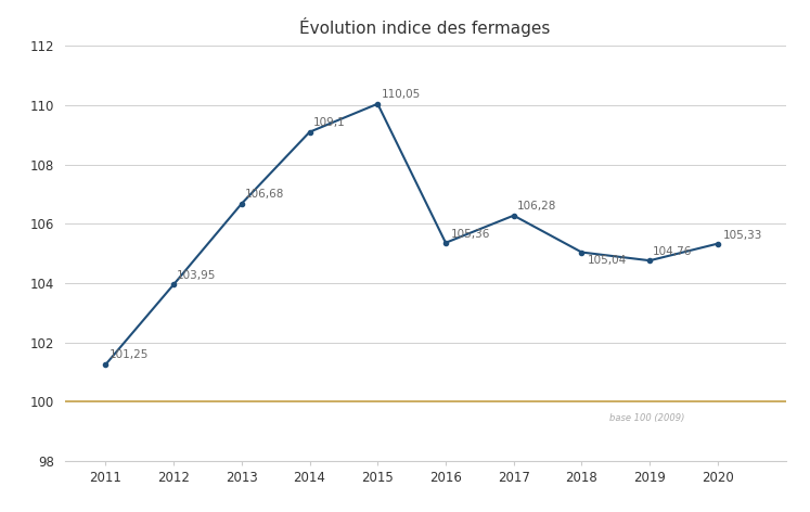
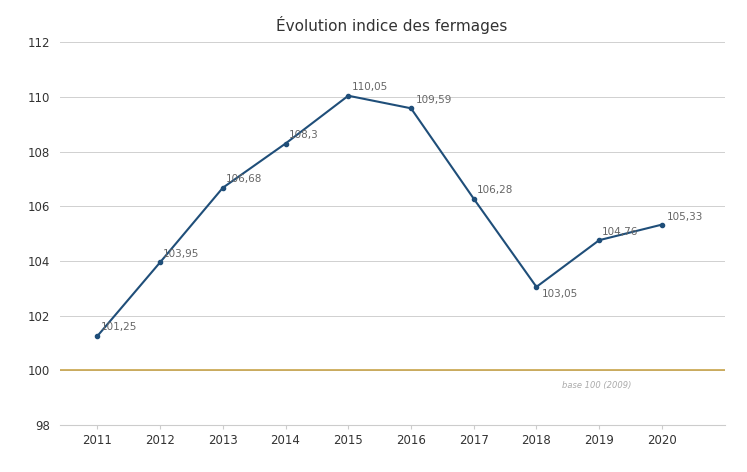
2014: 109,1 -> 108,3
2016: 105,36 -> 109,59
2018: 105,04 -> 103,05
